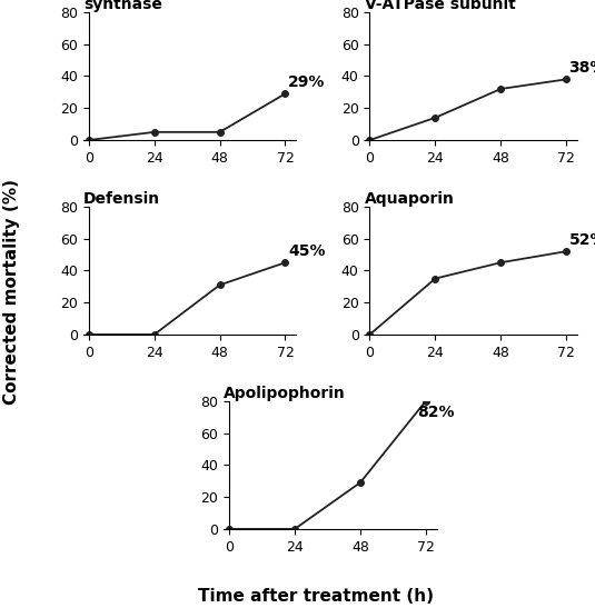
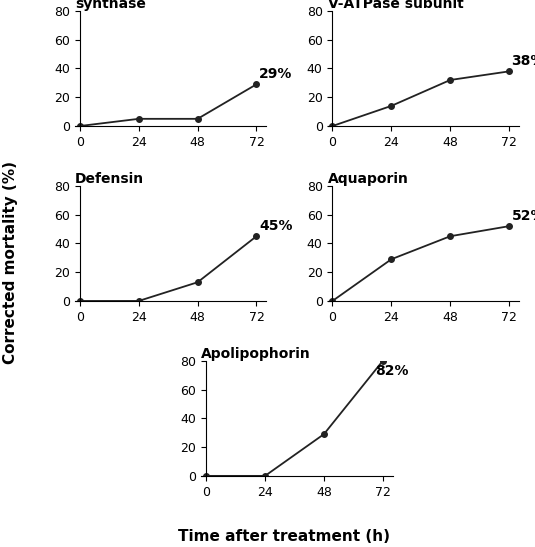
Defensin/48: 31 -> 13
Aquaporin/24: 35 -> 29
